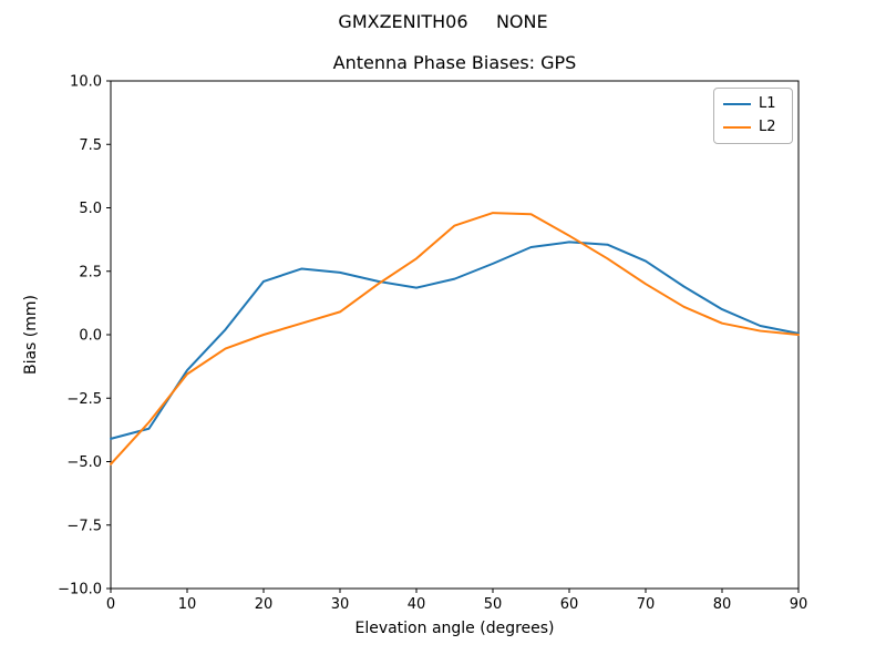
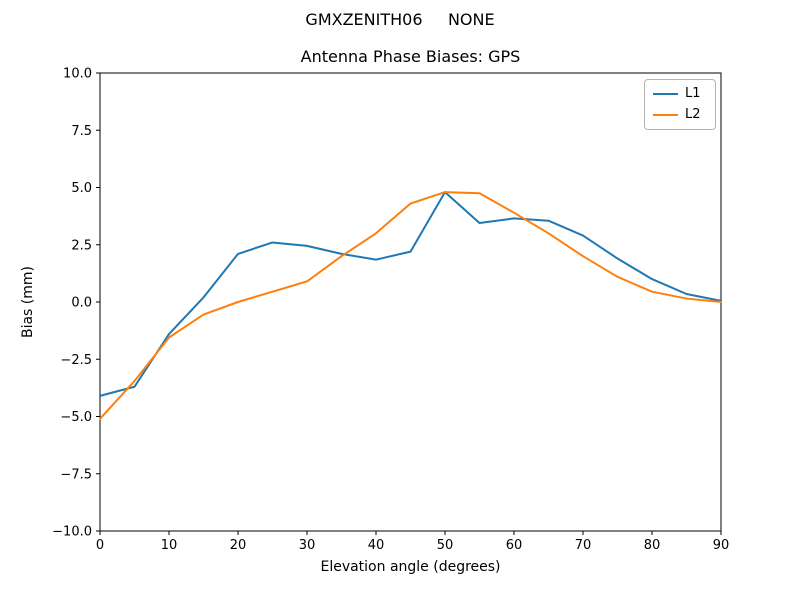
L1/50: 2.8 -> 4.8
